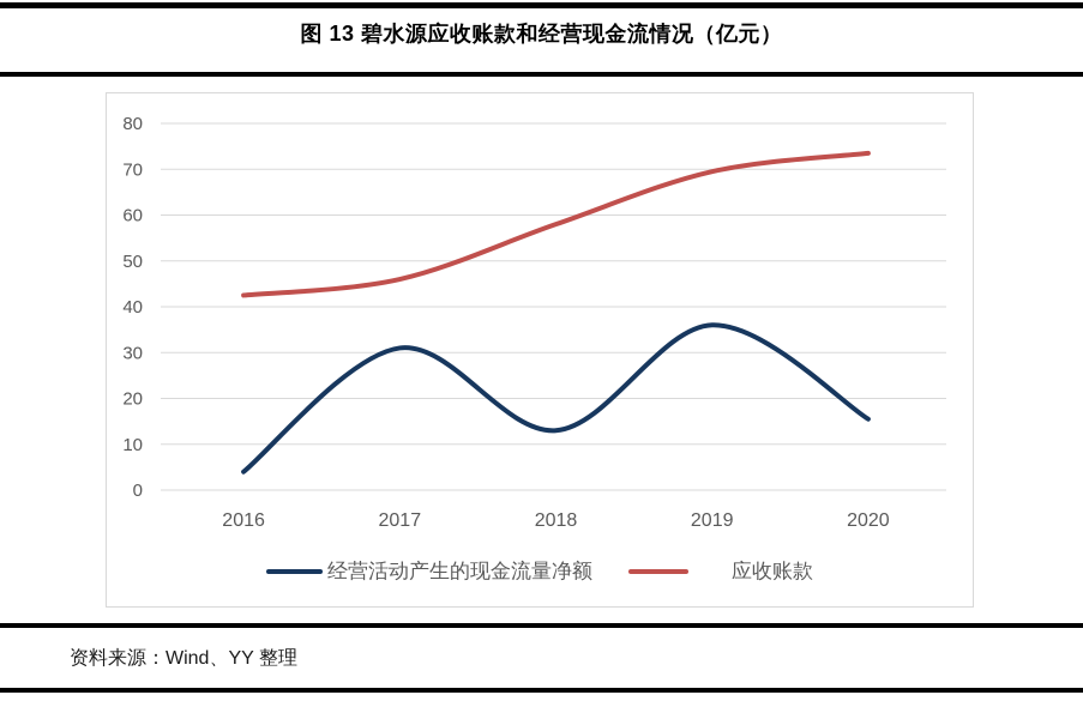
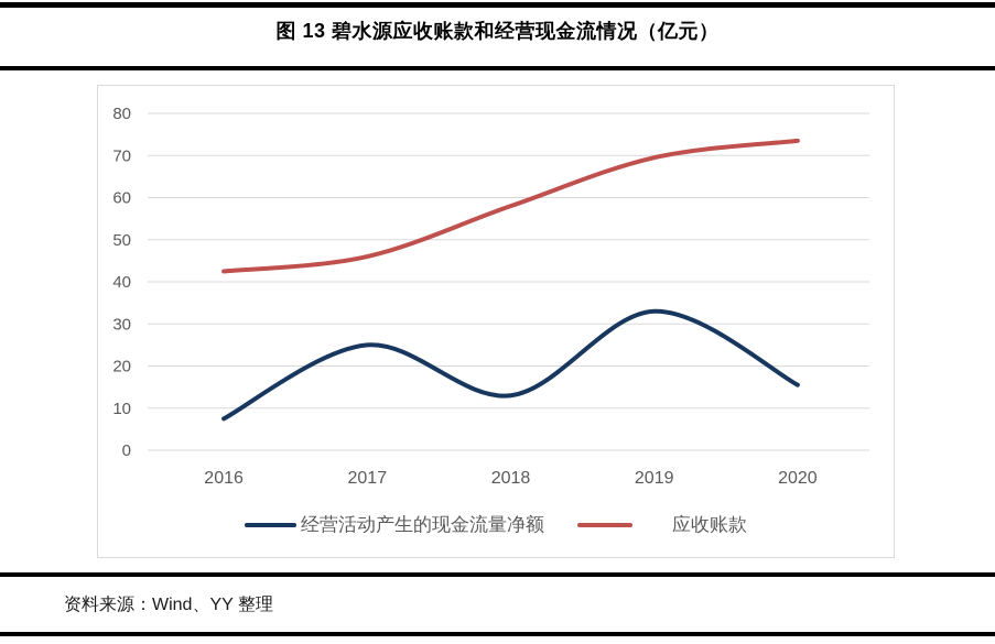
经营活动产生的现金流量净额/2016: 4 -> 8
经营活动产生的现金流量净额/2017: 31 -> 25
经营活动产生的现金流量净额/2019: 36 -> 33
